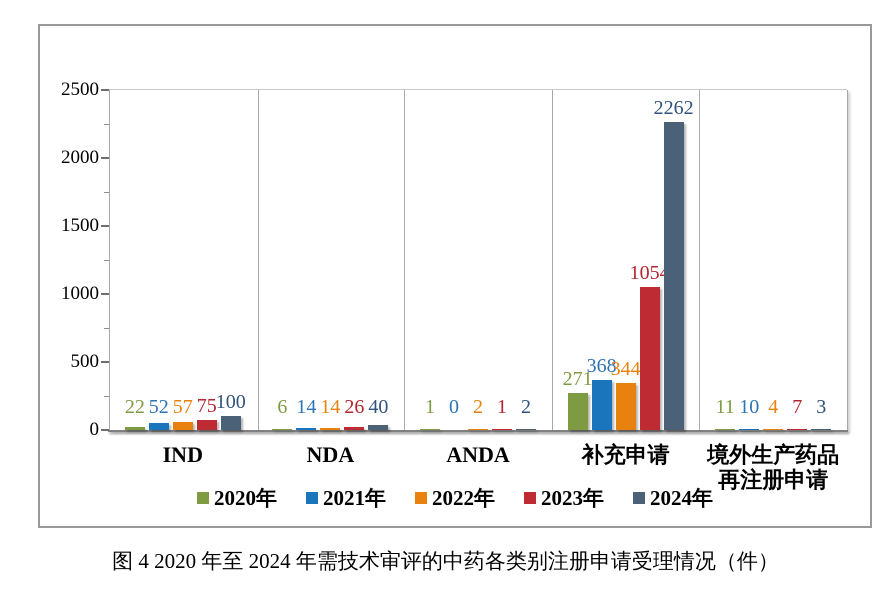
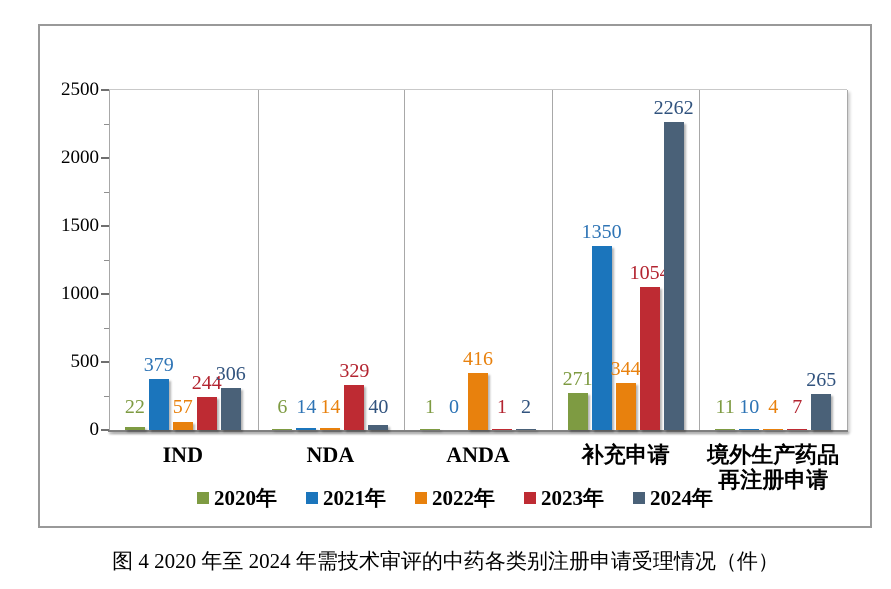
2021年/IND: 52 -> 379
2023年/IND: 75 -> 244
2024年/IND: 100 -> 306
2023年/NDA: 26 -> 329
2022年/ANDA: 2 -> 416
2021年/补充申请: 368 -> 1350
2024年/境外生产药品 再注册申请: 3 -> 265
